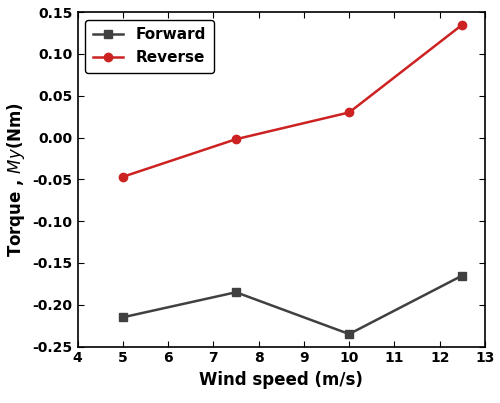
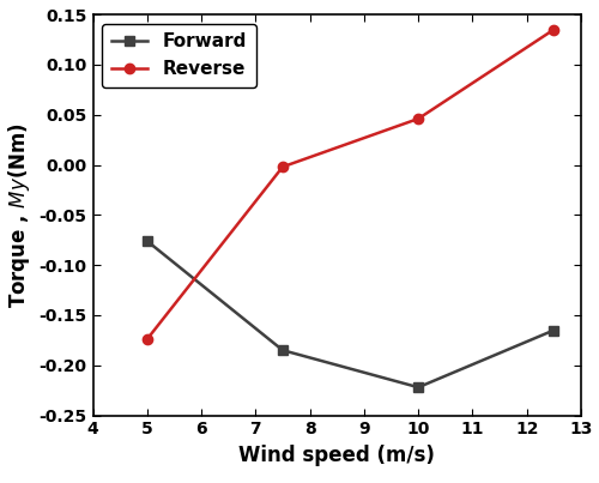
Forward/5: -0.215 -> -0.076
Reverse/5: -0.047 -> -0.174
Forward/10: -0.235 -> -0.222
Reverse/10: 0.030 -> 0.046
